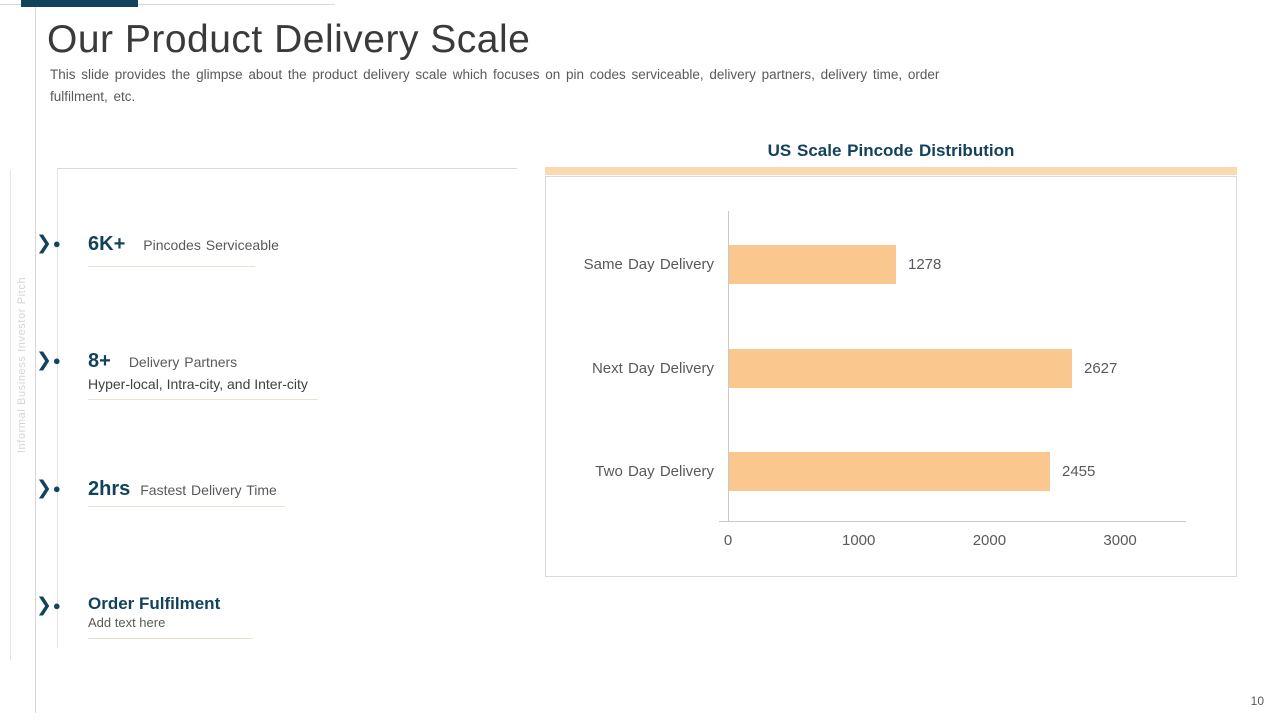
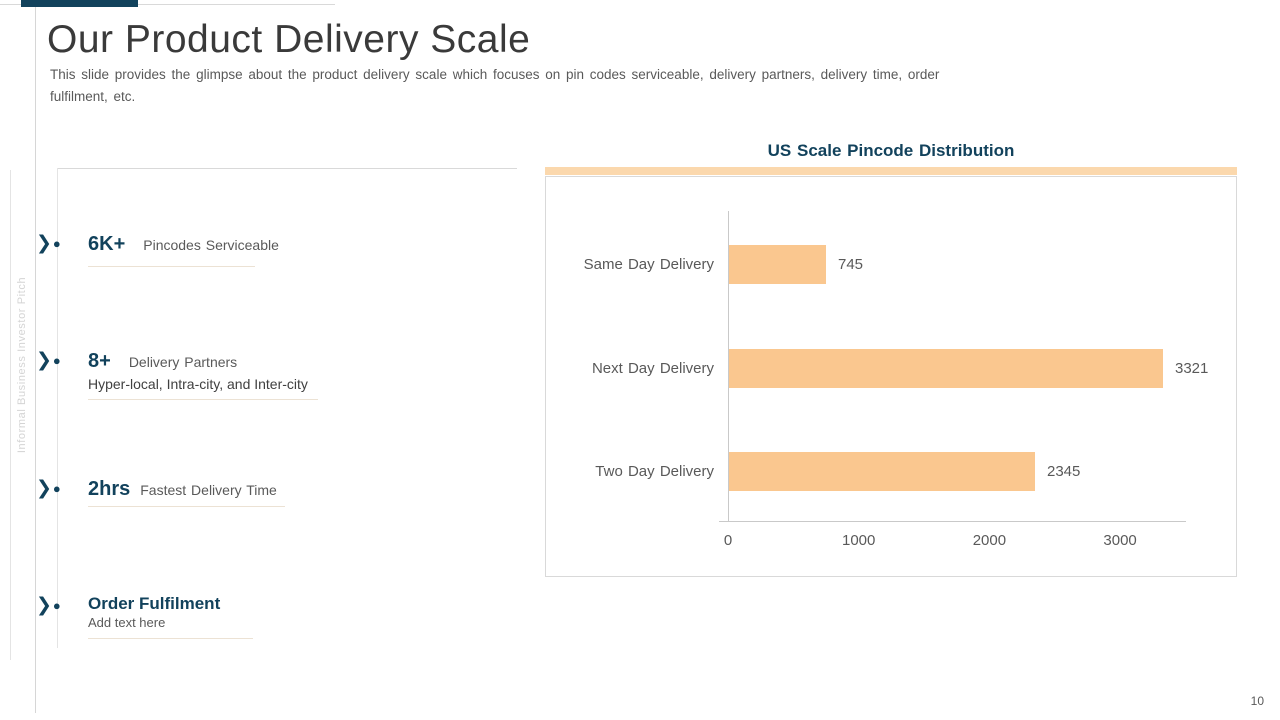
Same Day Delivery: 1278 -> 745
Next Day Delivery: 2627 -> 3321
Two Day Delivery: 2455 -> 2345
